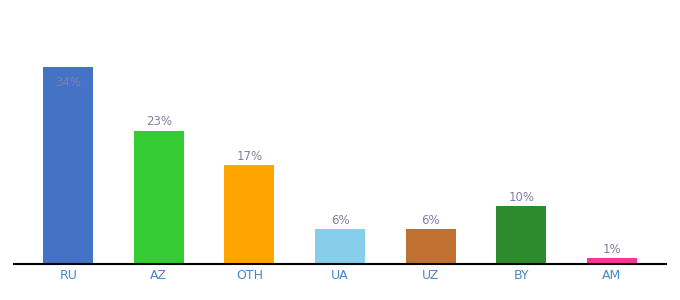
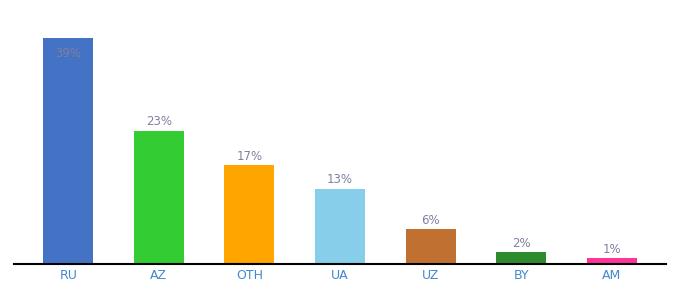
RU: 34% -> 39%
UA: 6% -> 13%
BY: 10% -> 2%
